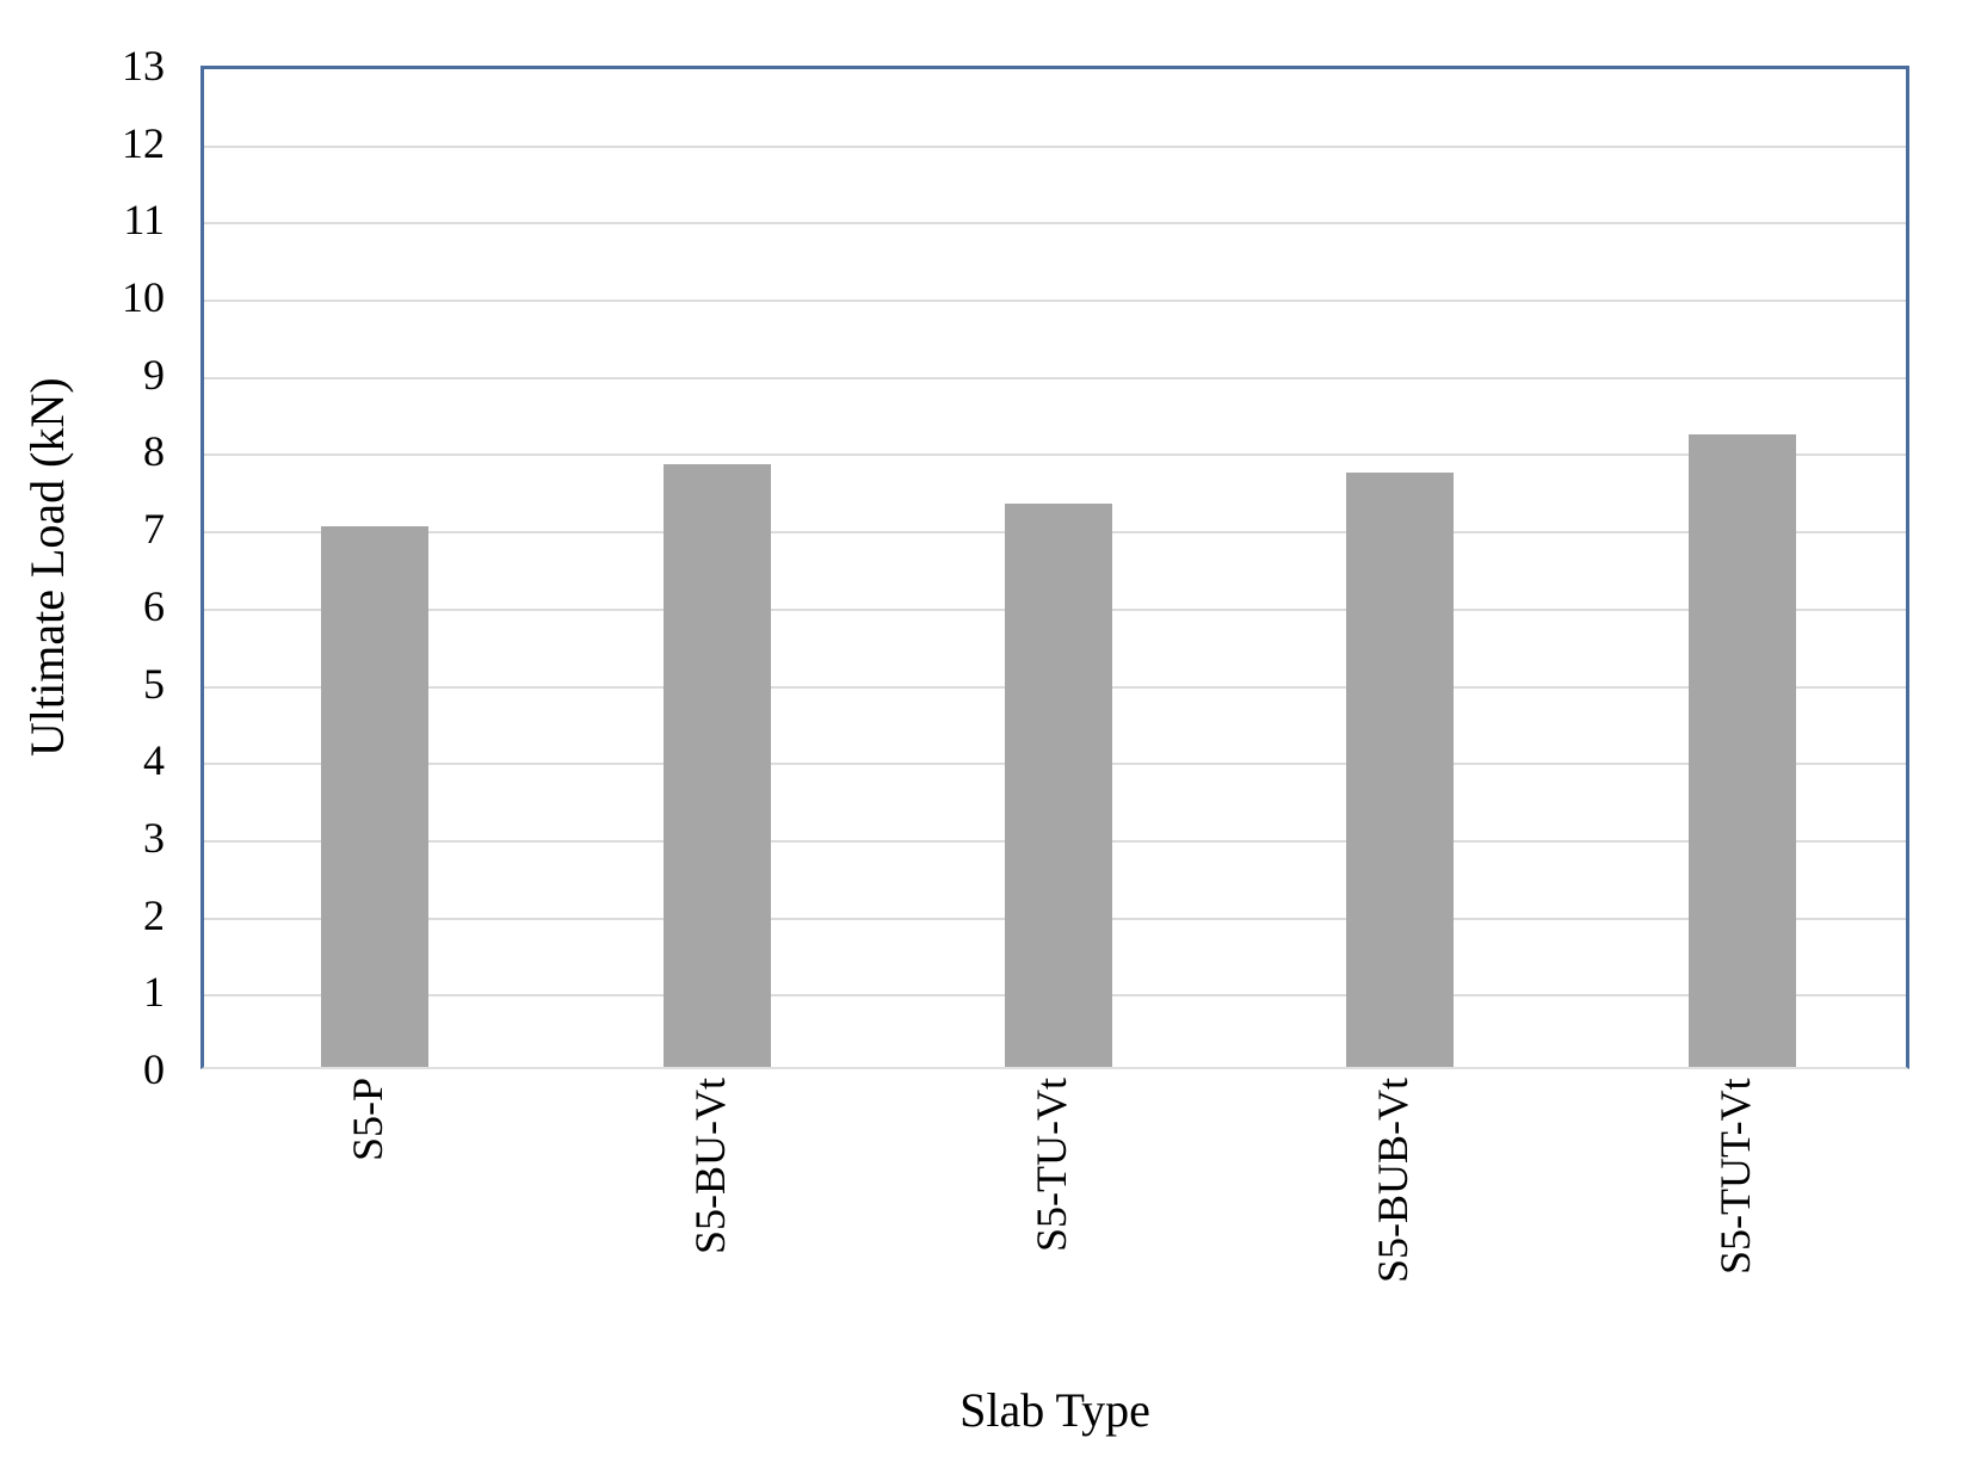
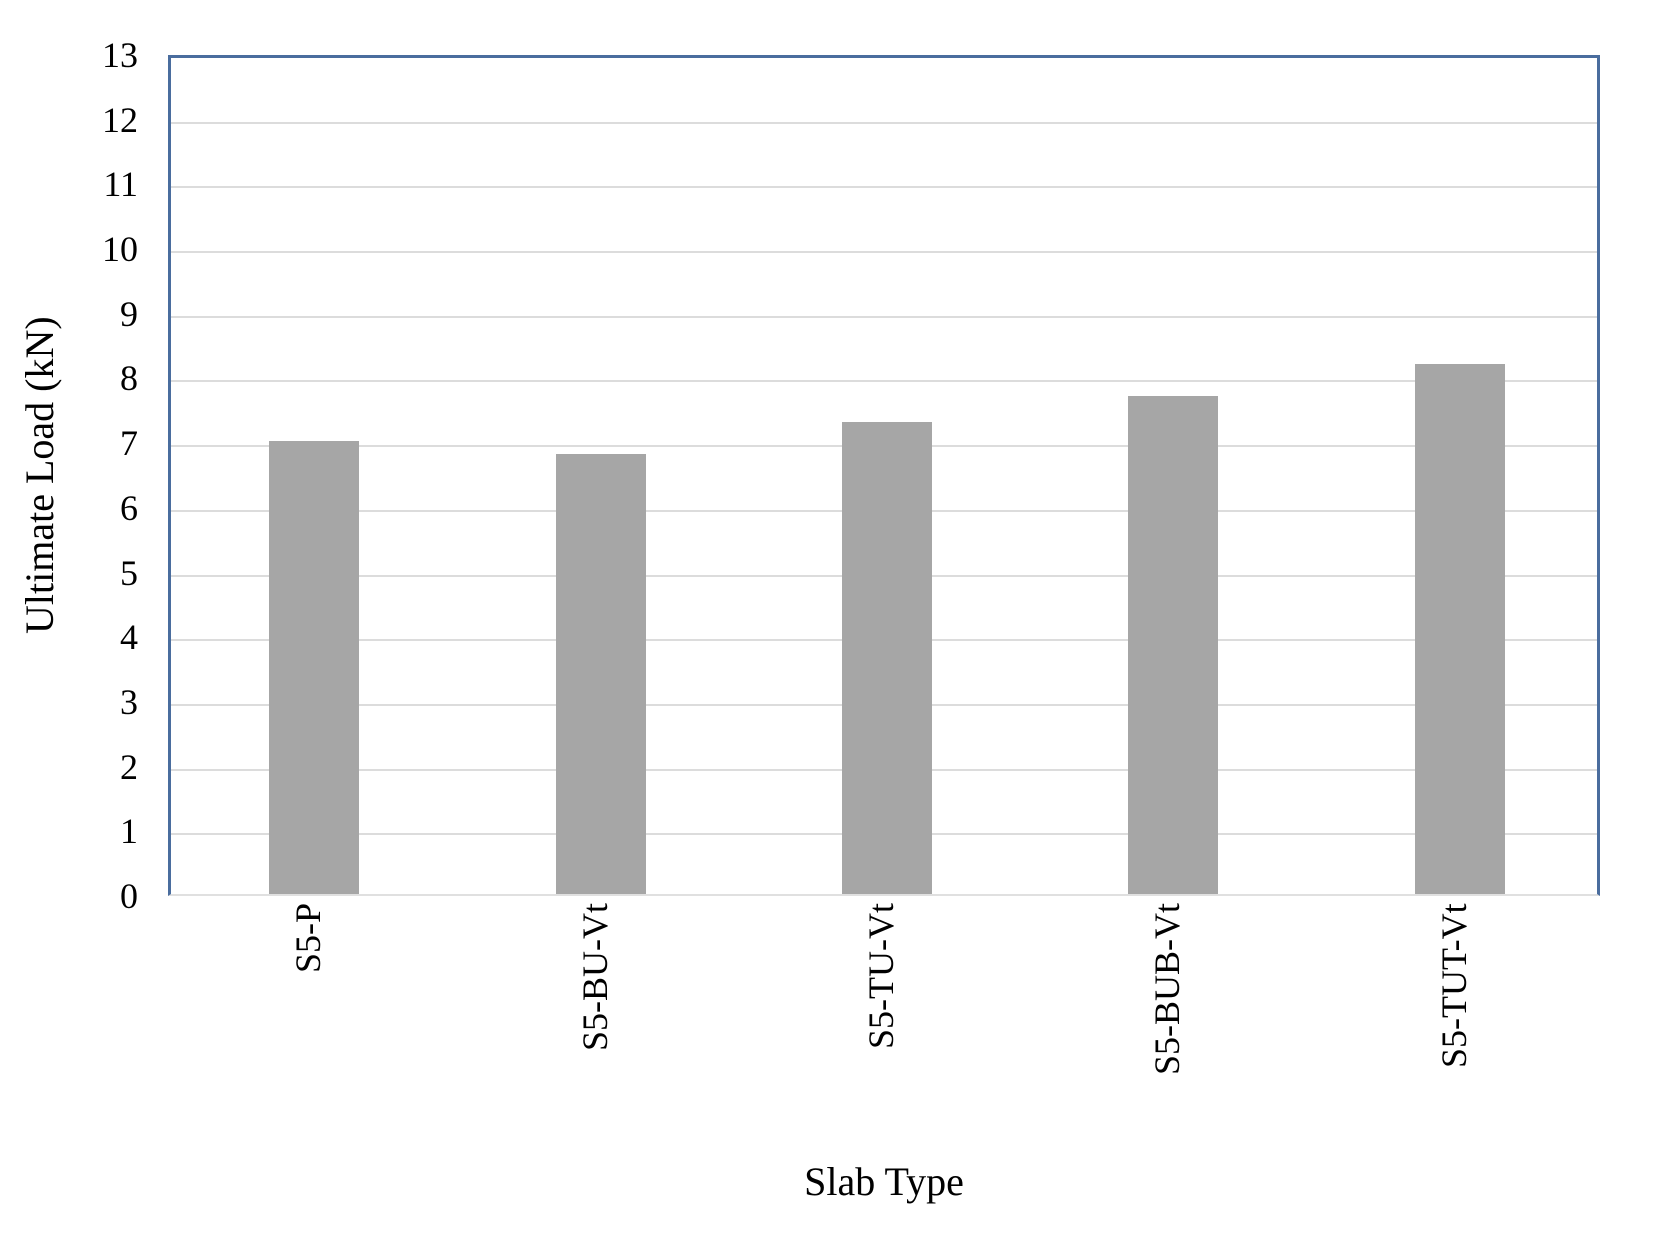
S5-BU-Vt: 7.8 -> 6.8
